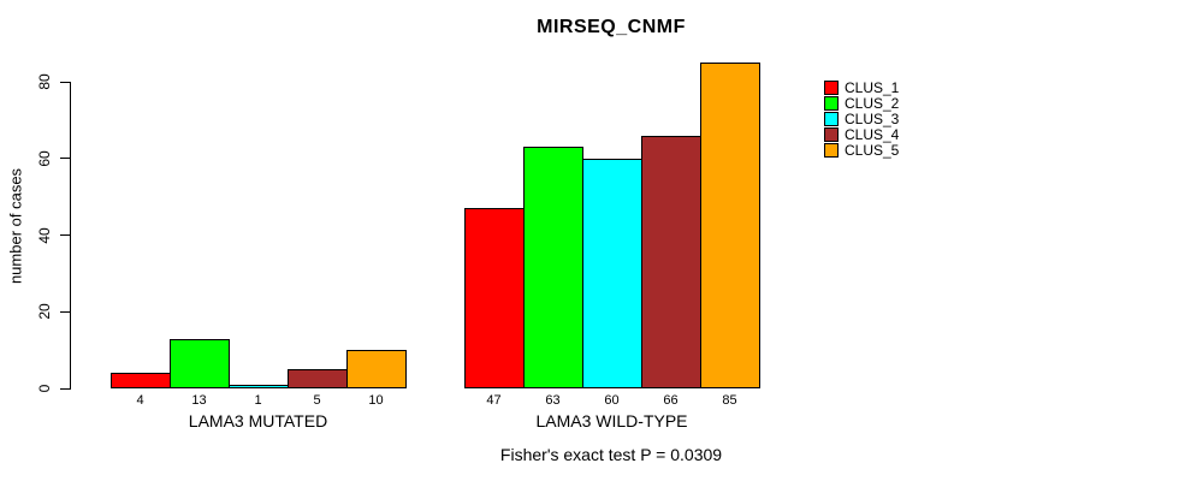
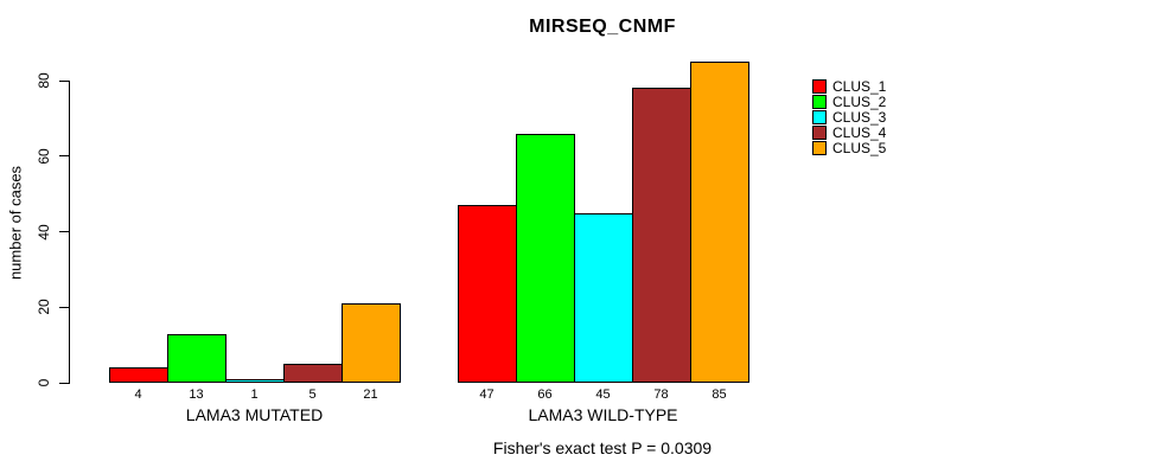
CLUS_5/LAMA3 MUTATED: 10 -> 21
CLUS_2/LAMA3 WILD-TYPE: 63 -> 66
CLUS_3/LAMA3 WILD-TYPE: 60 -> 45
CLUS_4/LAMA3 WILD-TYPE: 66 -> 78
